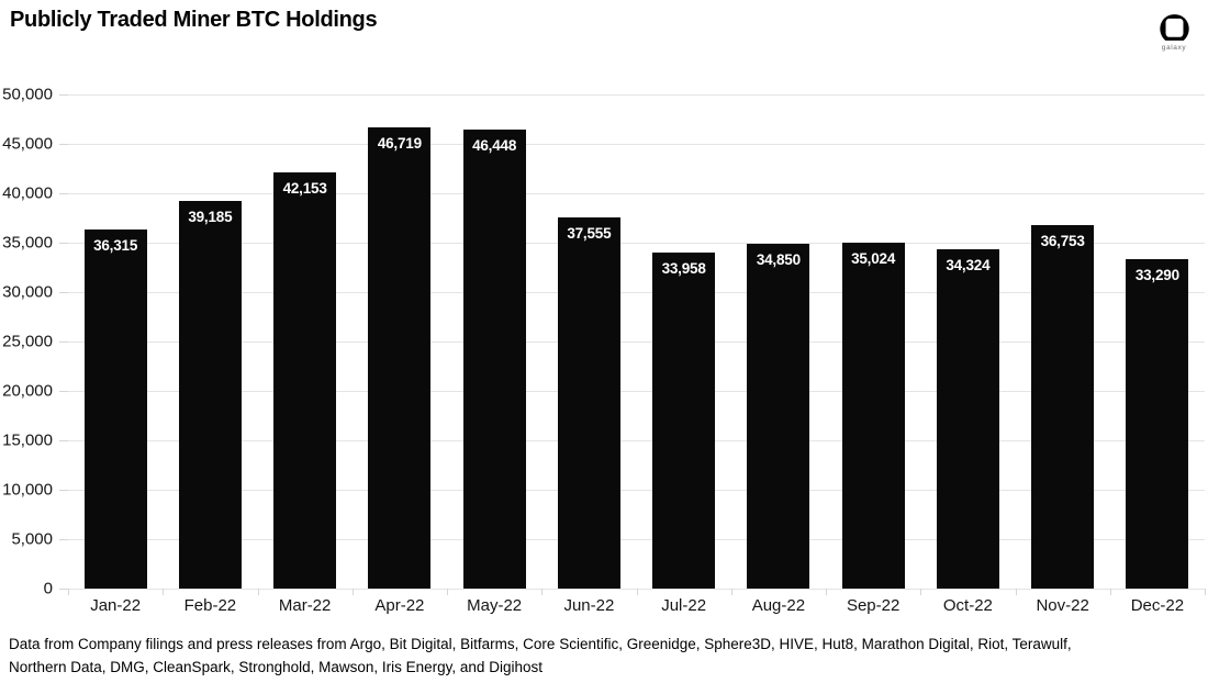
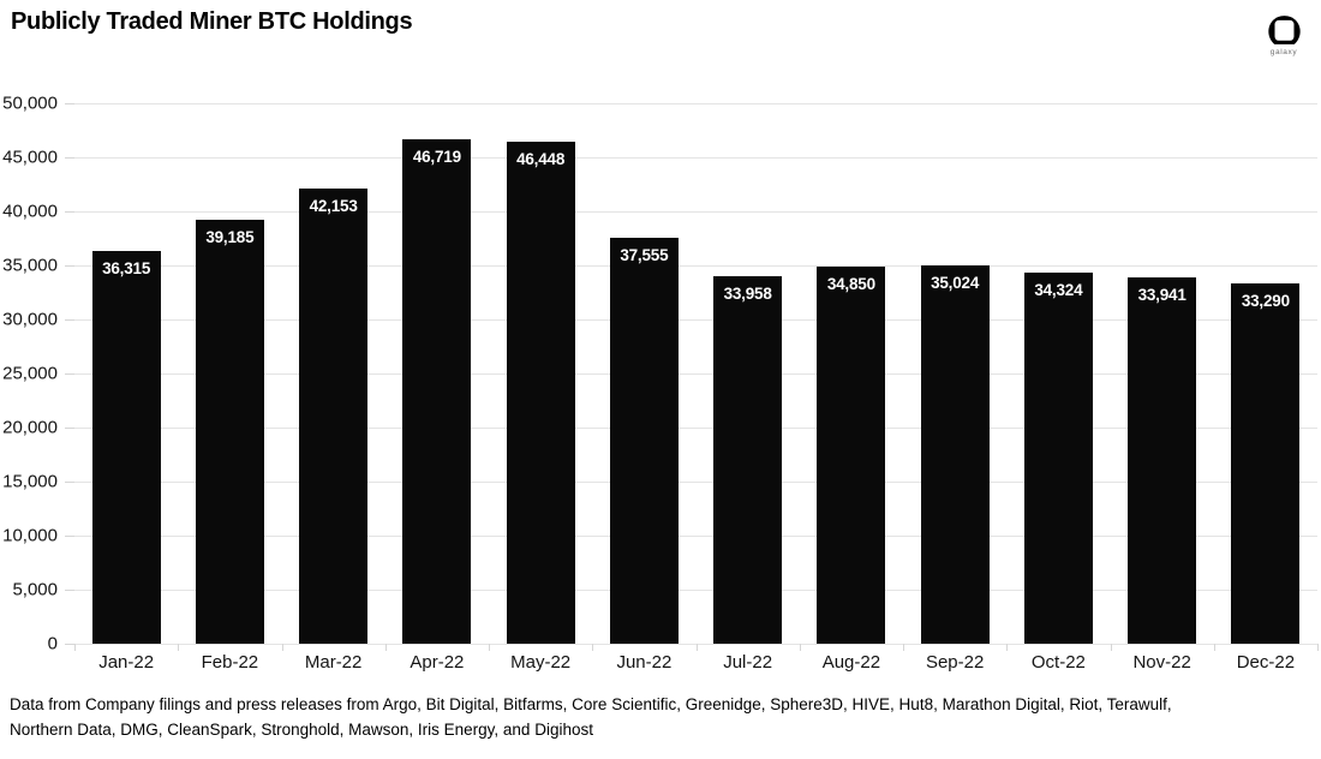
Nov-22: 36,753 -> 33,941
